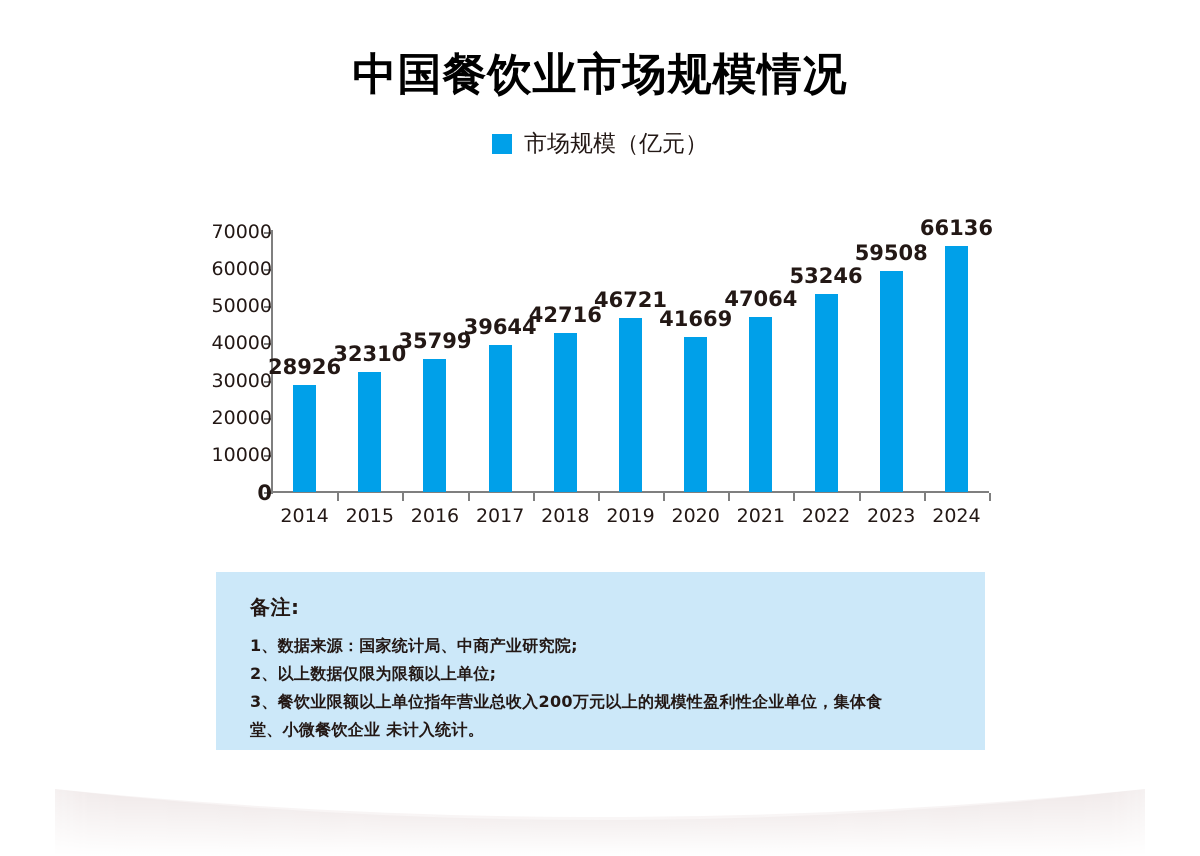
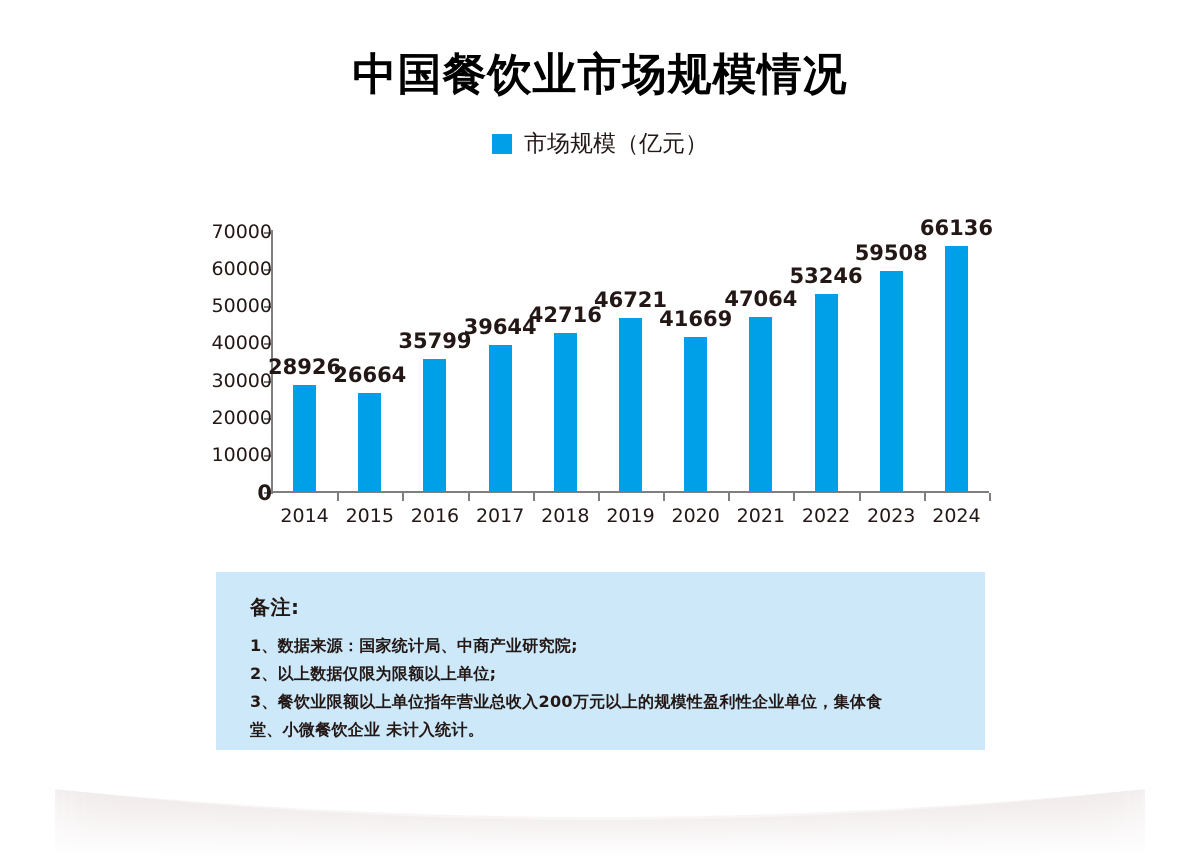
2015: 32310 -> 26664
